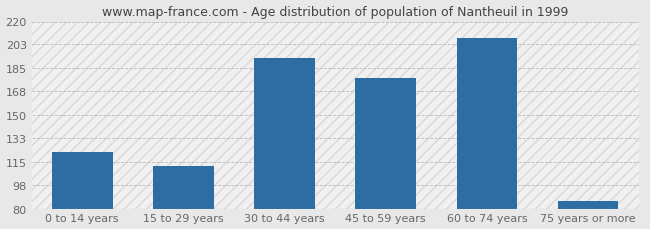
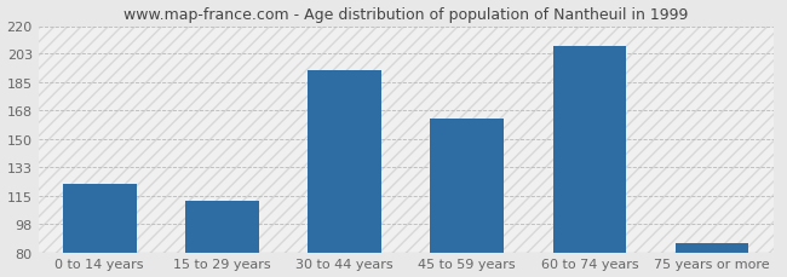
45 to 59 years: 178 -> 163
